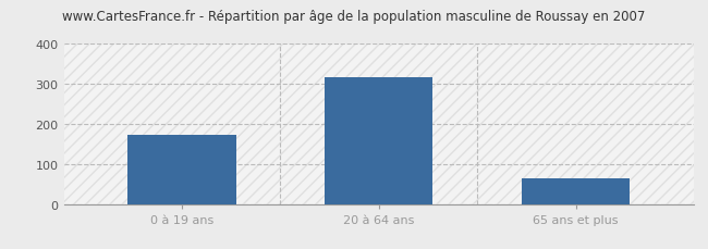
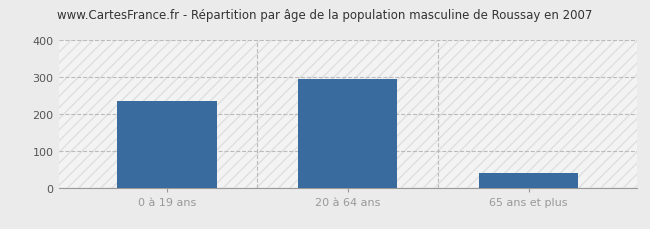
0 à 19 ans: 172 -> 235
20 à 64 ans: 318 -> 295
65 ans et plus: 65 -> 40
